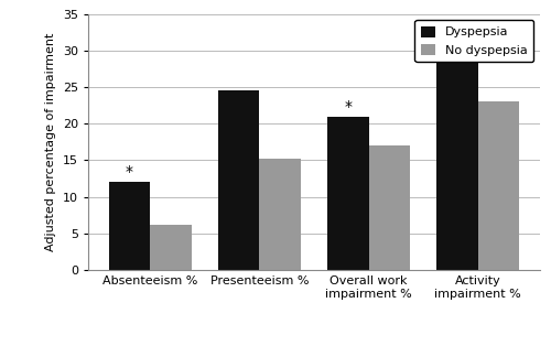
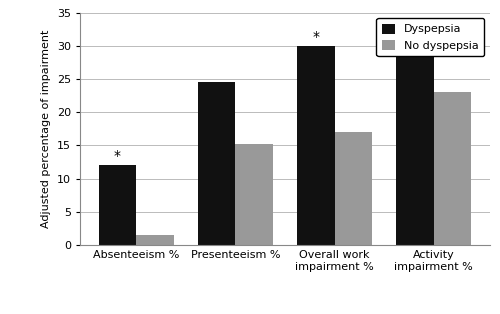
No dyspepsia/Absenteeism %: 6.2 -> 1.5
Dyspepsia/Overall work impairment %: 21.0 -> 30.0
